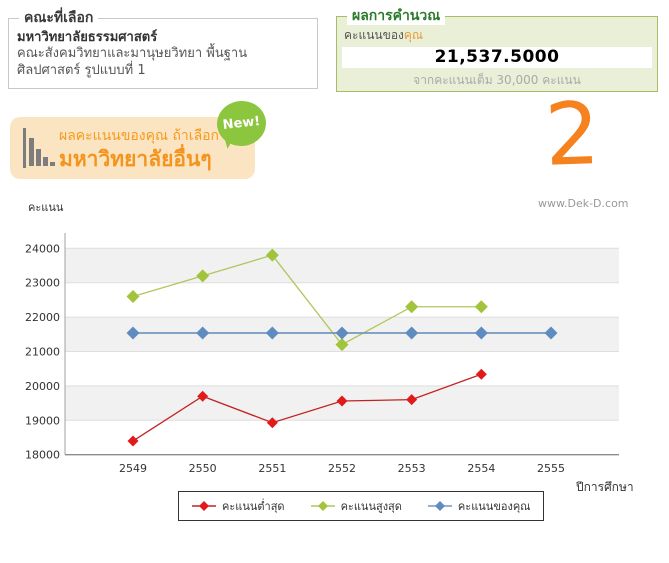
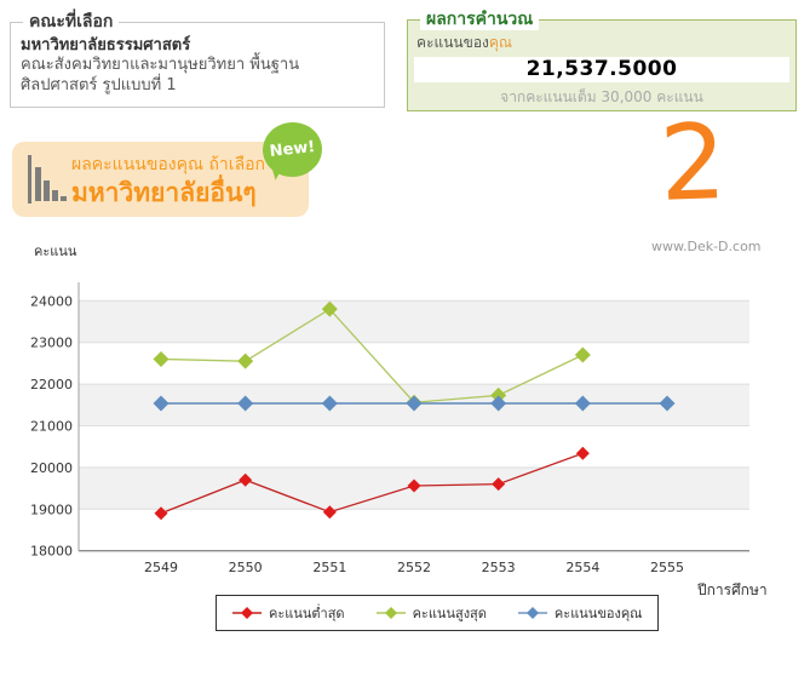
คะแนนต่ำสุด/2549: 18400 -> 18900
คะแนนสูงสุด/2550: 23200 -> 22600
คะแนนสูงสุด/2552: 21200 -> 21600
คะแนนสูงสุด/2553: 22300 -> 21700
คะแนนสูงสุด/2554: 22300 -> 22700
